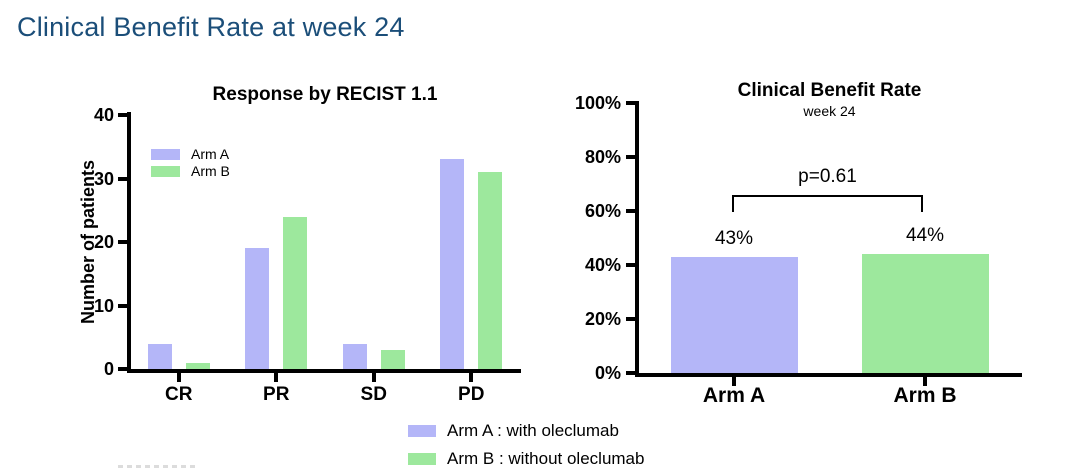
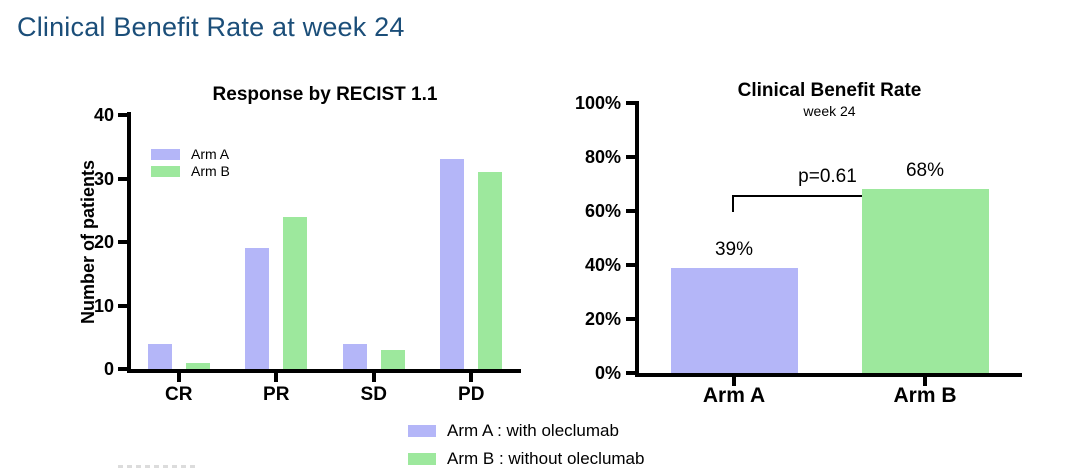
Clinical Benefit Rate/Arm A: 43% -> 39%
Clinical Benefit Rate/Arm B: 44% -> 68%
